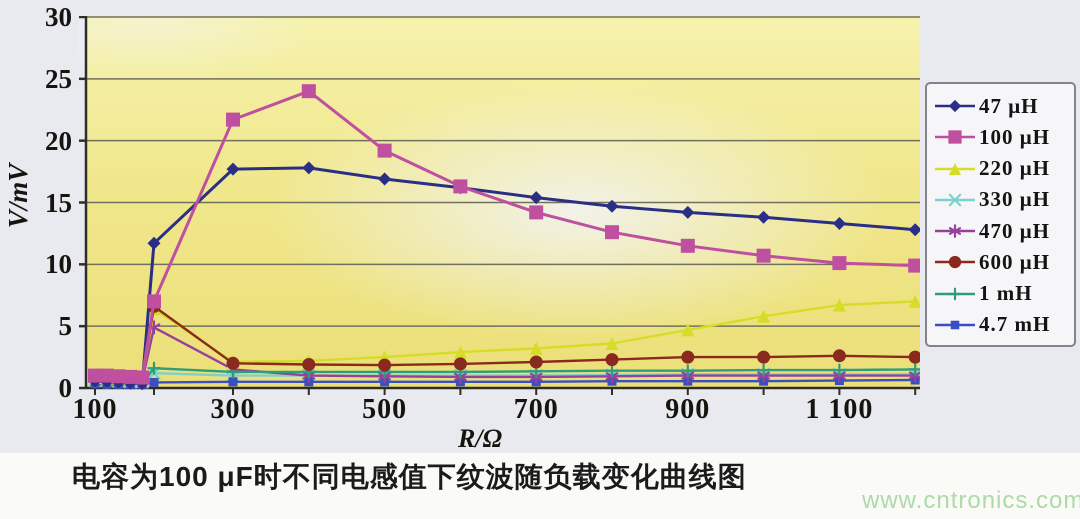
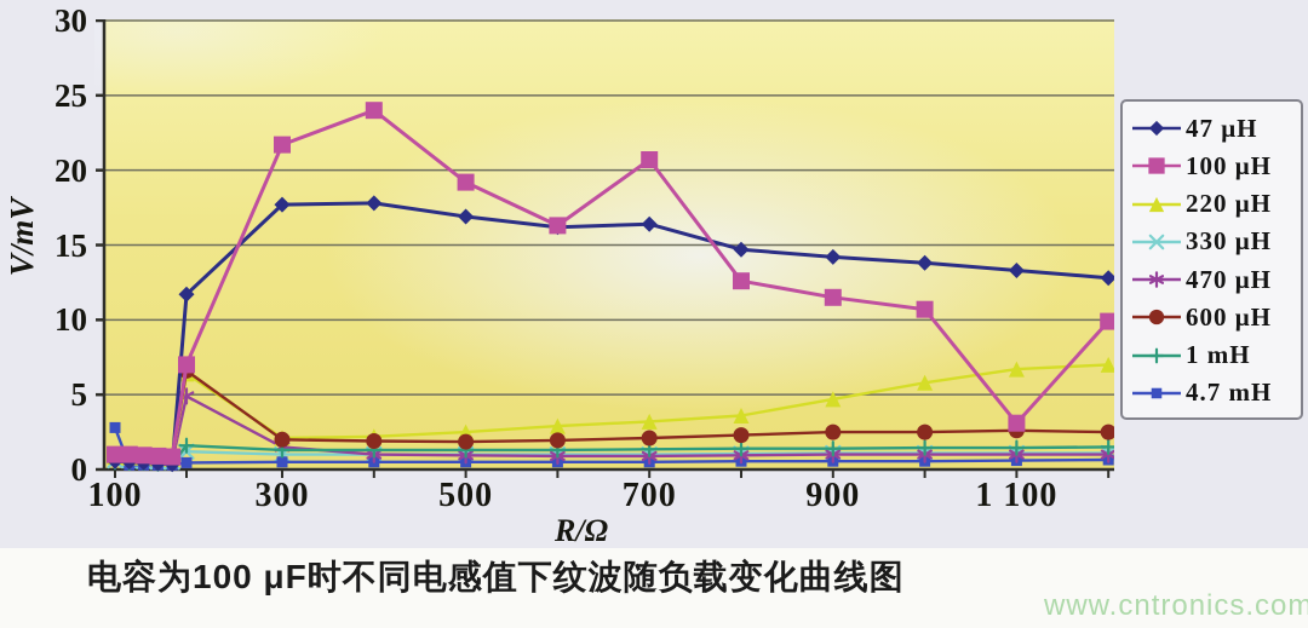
4.7 mH/100: 0.3 -> 2.8
47 μH/700: 15.4 -> 16.4
100 μH/700: 14.2 -> 20.7
100 μH/1100: 10.1 -> 3.1
